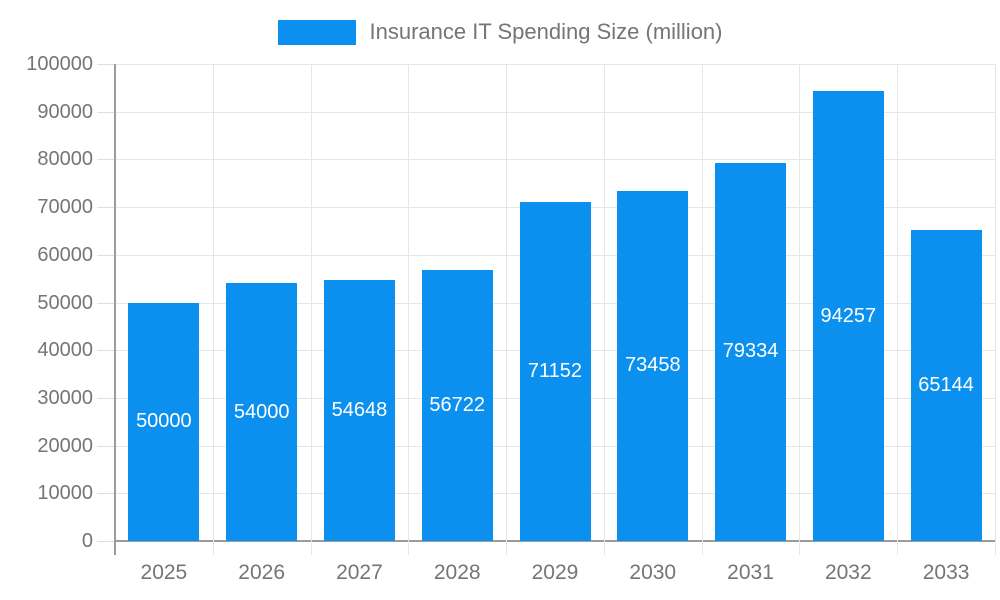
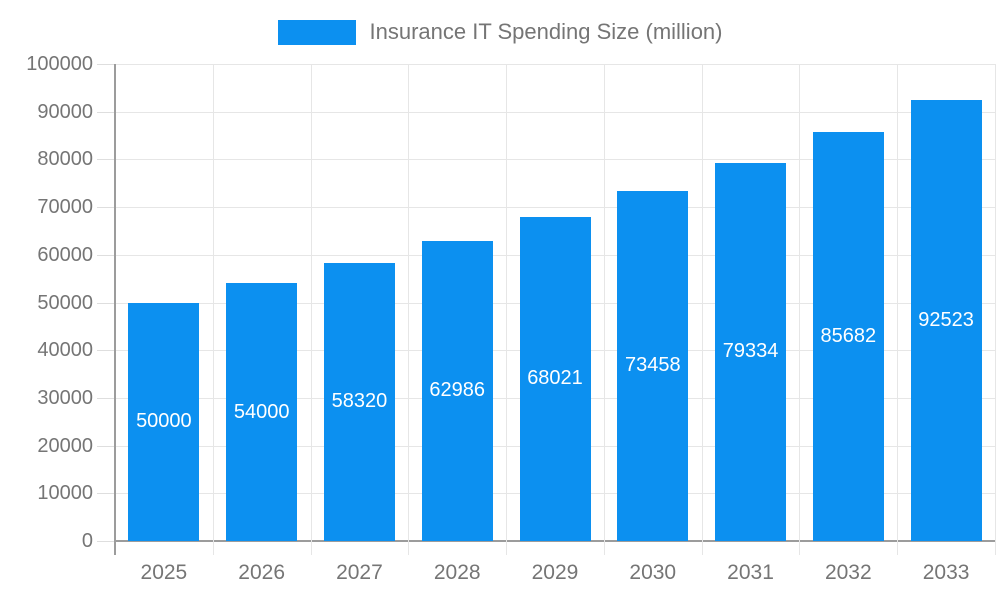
2027: 54648 -> 58320
2028: 56722 -> 62986
2029: 71152 -> 68021
2032: 94257 -> 85682
2033: 65144 -> 92523
